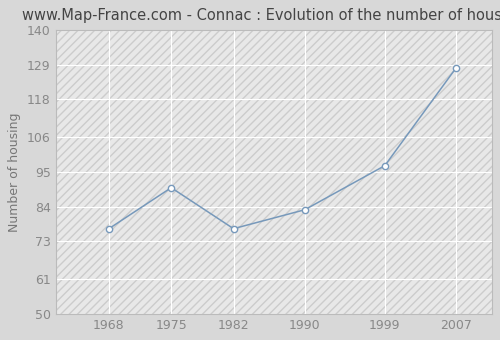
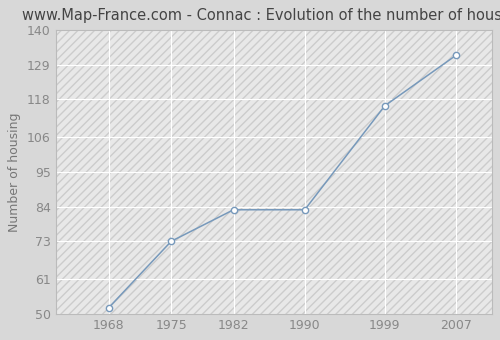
1968: 77 -> 52
1975: 90 -> 73
1982: 77 -> 83
1999: 97 -> 116
2007: 128 -> 132
